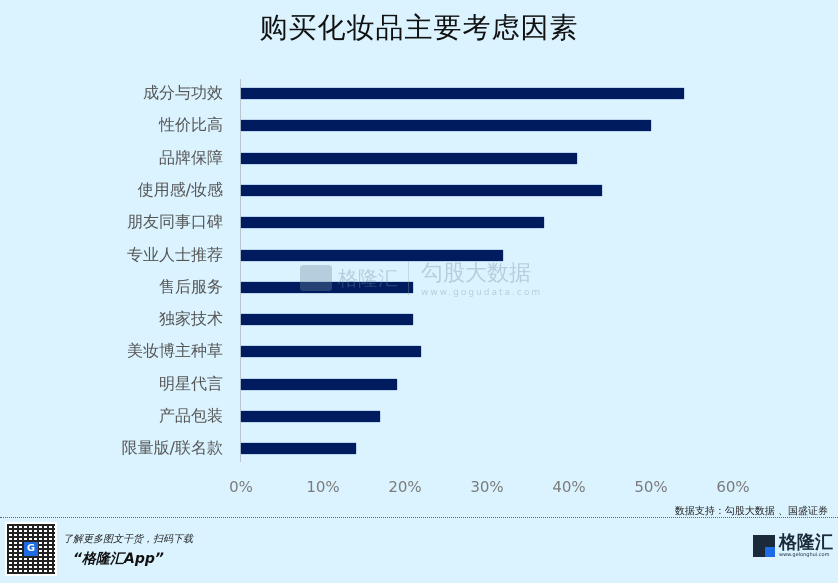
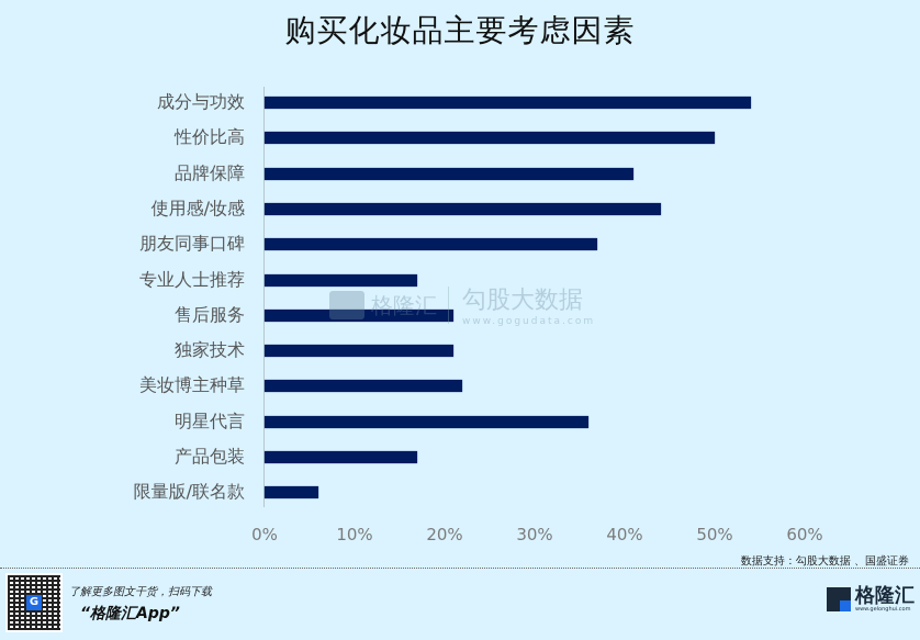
专业人士推荐: 32% -> 17%
明星代言: 19% -> 36%
限量版/联名款: 14% -> 6%
